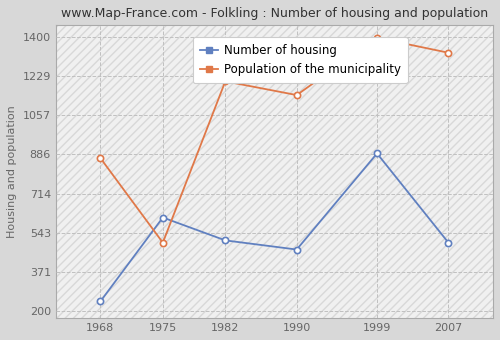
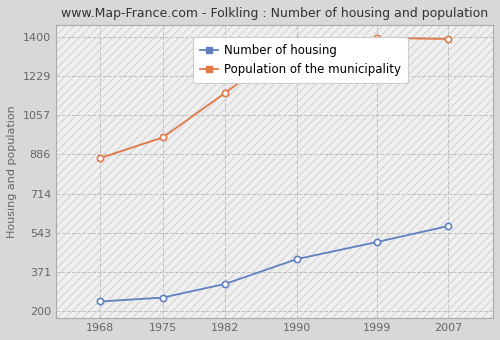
Number of housing/1975: 610 -> 260
Population of the municipality/1975: 500 -> 960
Number of housing/1982: 510 -> 320
Population of the municipality/1982: 1205 -> 1155
Number of housing/1990: 470 -> 428
Population of the municipality/1990: 1145 -> 1385
Number of housing/1999: 890 -> 503
Number of housing/2007: 500 -> 573
Population of the municipality/2007: 1330 -> 1390
